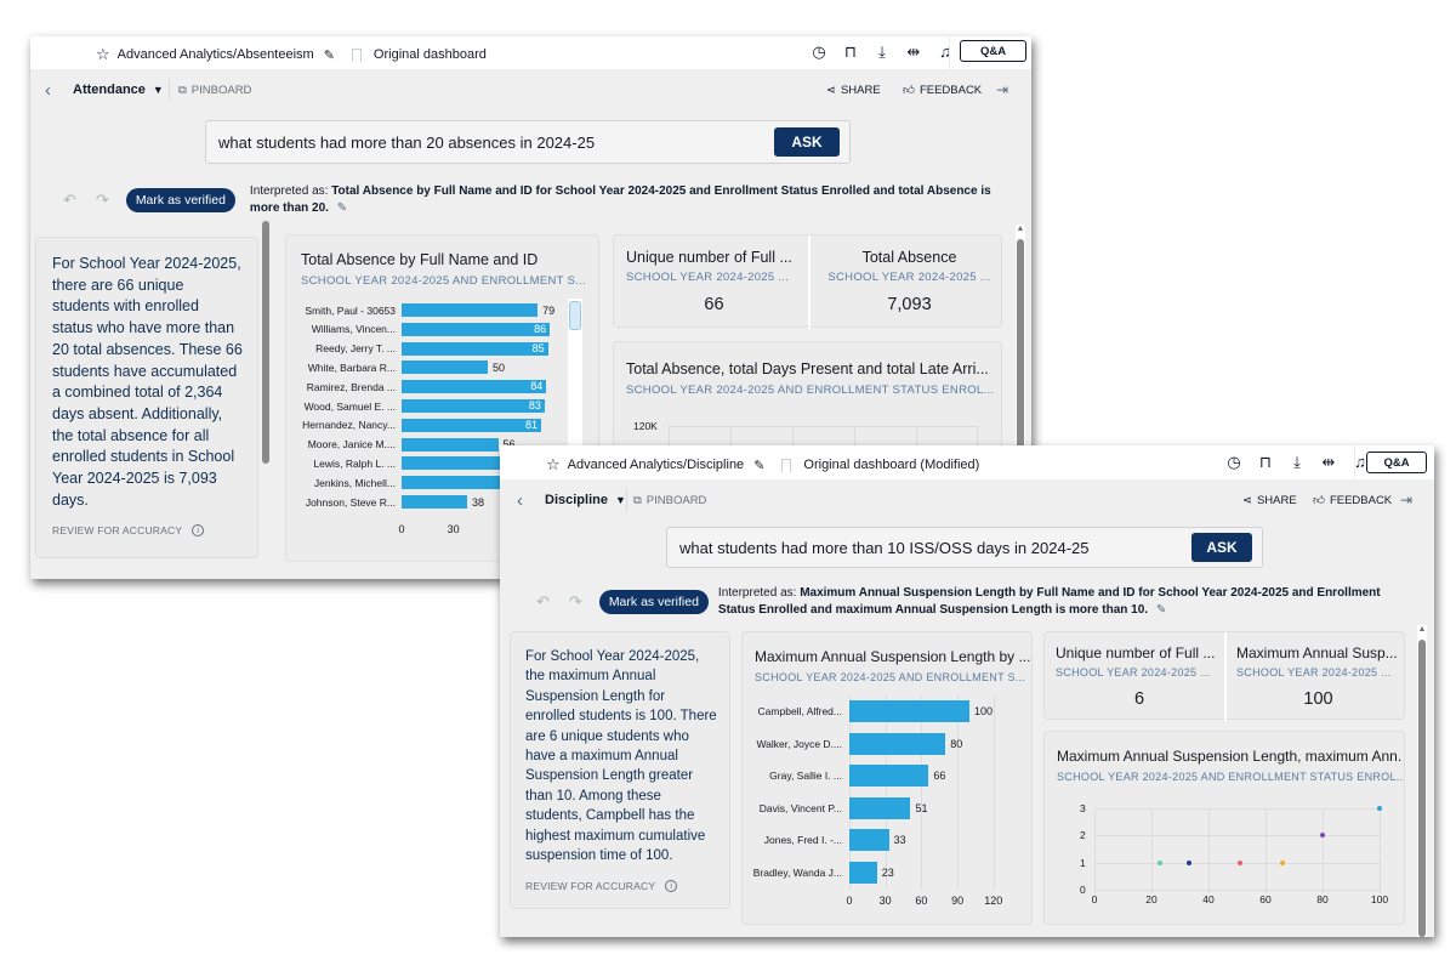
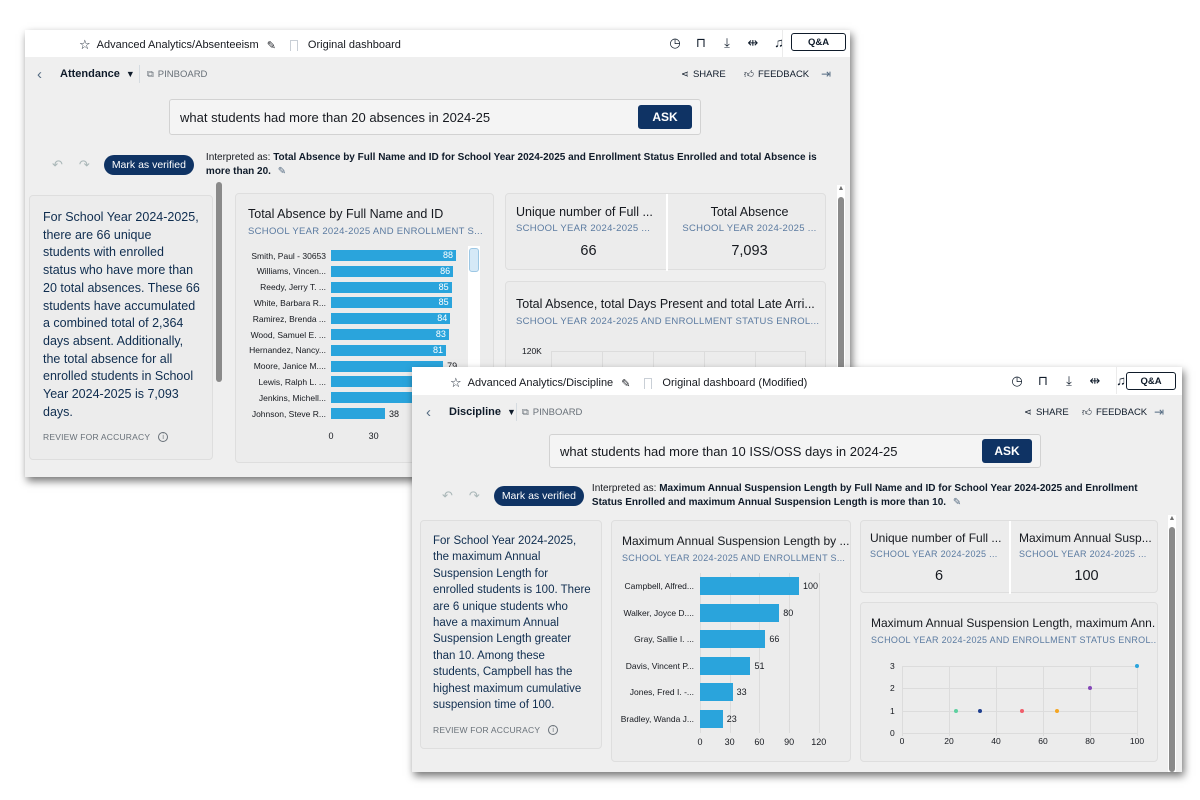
Total Absence by Full Name and ID/Smith, Paul - 30653: 79 -> 88
Total Absence by Full Name and ID/White, Barbara R...: 50 -> 85
Total Absence by Full Name and ID/Moore, Janice M....: 56 -> 79
